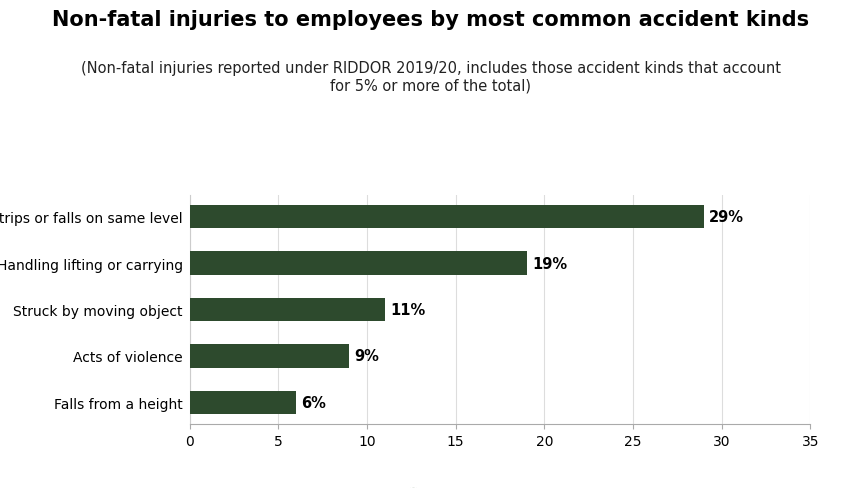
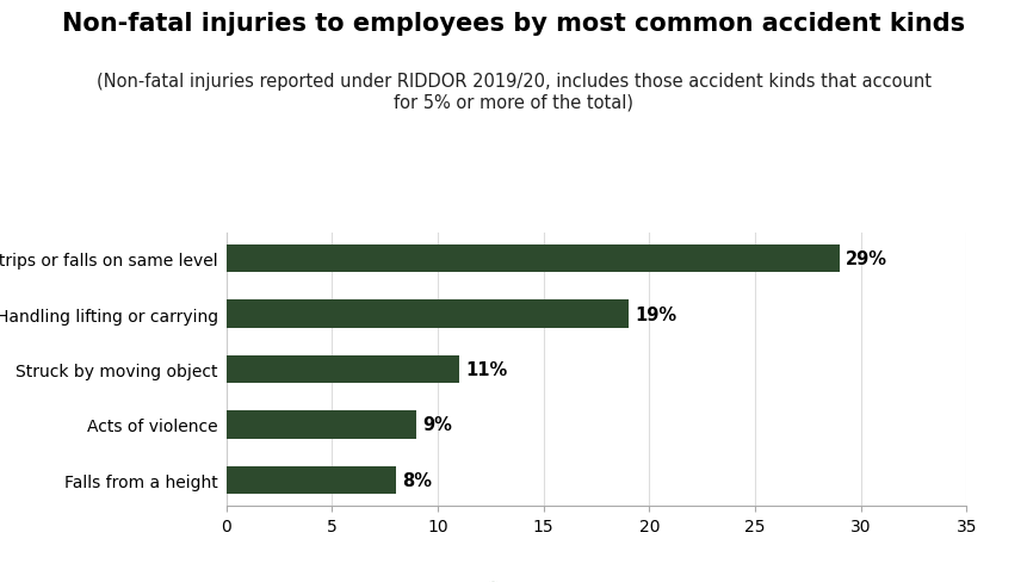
Falls from a height: 6% -> 8%
